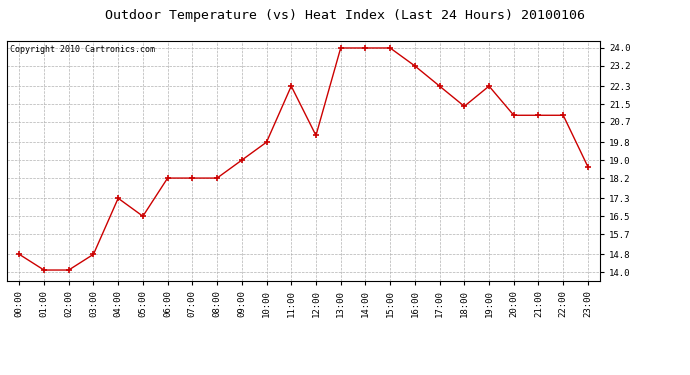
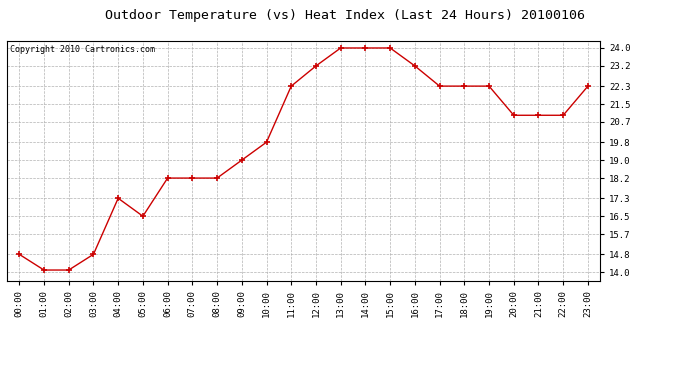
12:00: 20.1 -> 23.2
18:00: 21.4 -> 22.3
23:00: 18.7 -> 22.3
